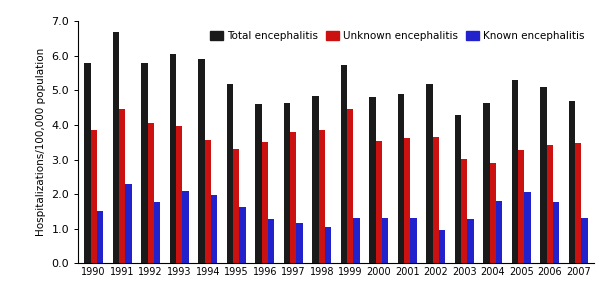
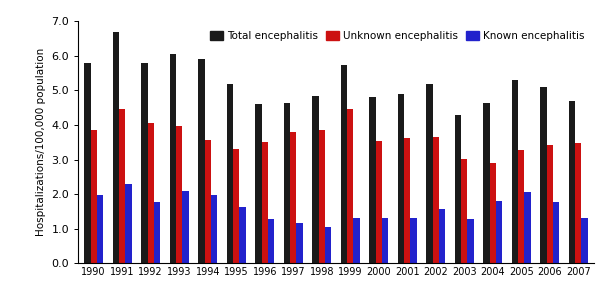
Known encephalitis/1990: 1.50 -> 1.97
Known encephalitis/2002: 0.95 -> 1.58
